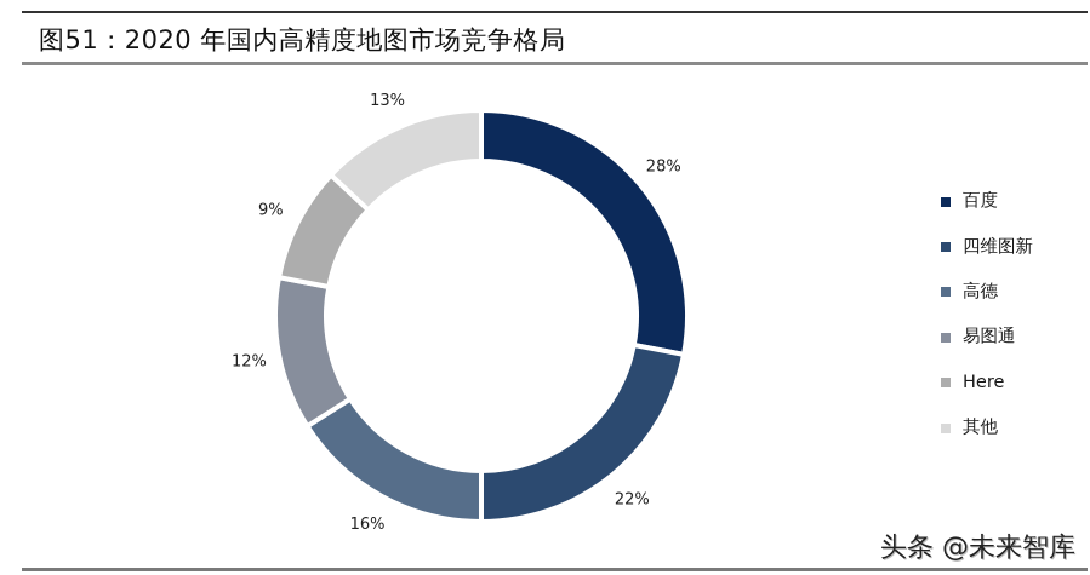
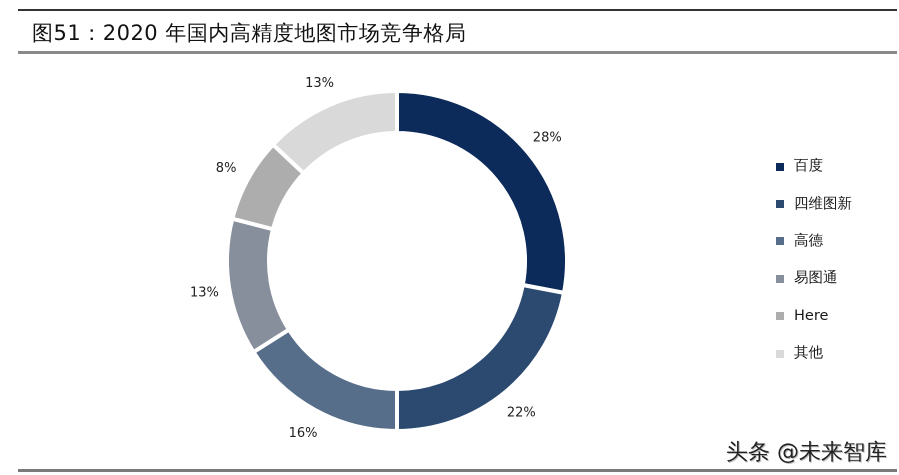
易图通: 12% -> 13%
Here: 9% -> 8%
